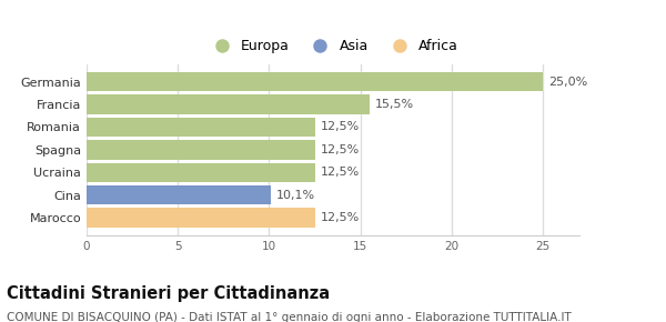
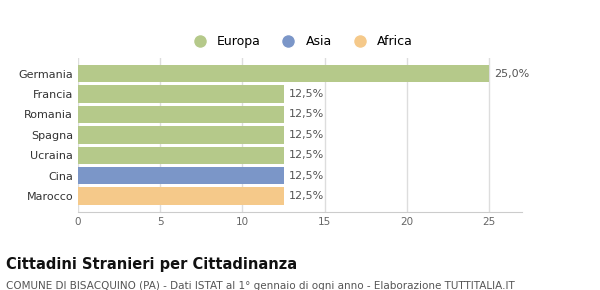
Francia: 15,5% -> 12,5%
Cina: 10,1% -> 12,5%
